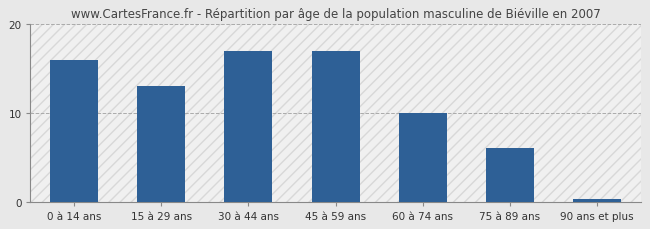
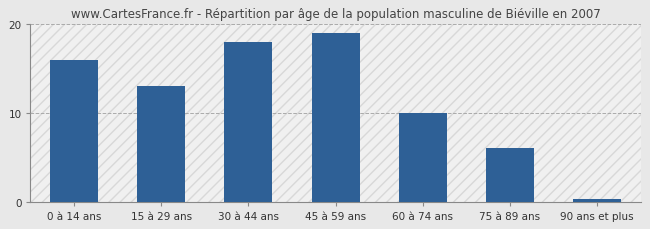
30 à 44 ans: 17.0 -> 18.0
45 à 59 ans: 17.0 -> 19.0
